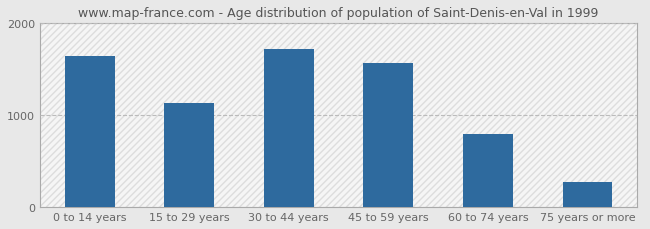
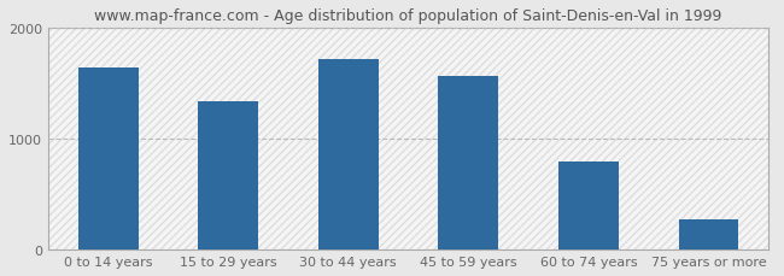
15 to 29 years: 1130 -> 1340
